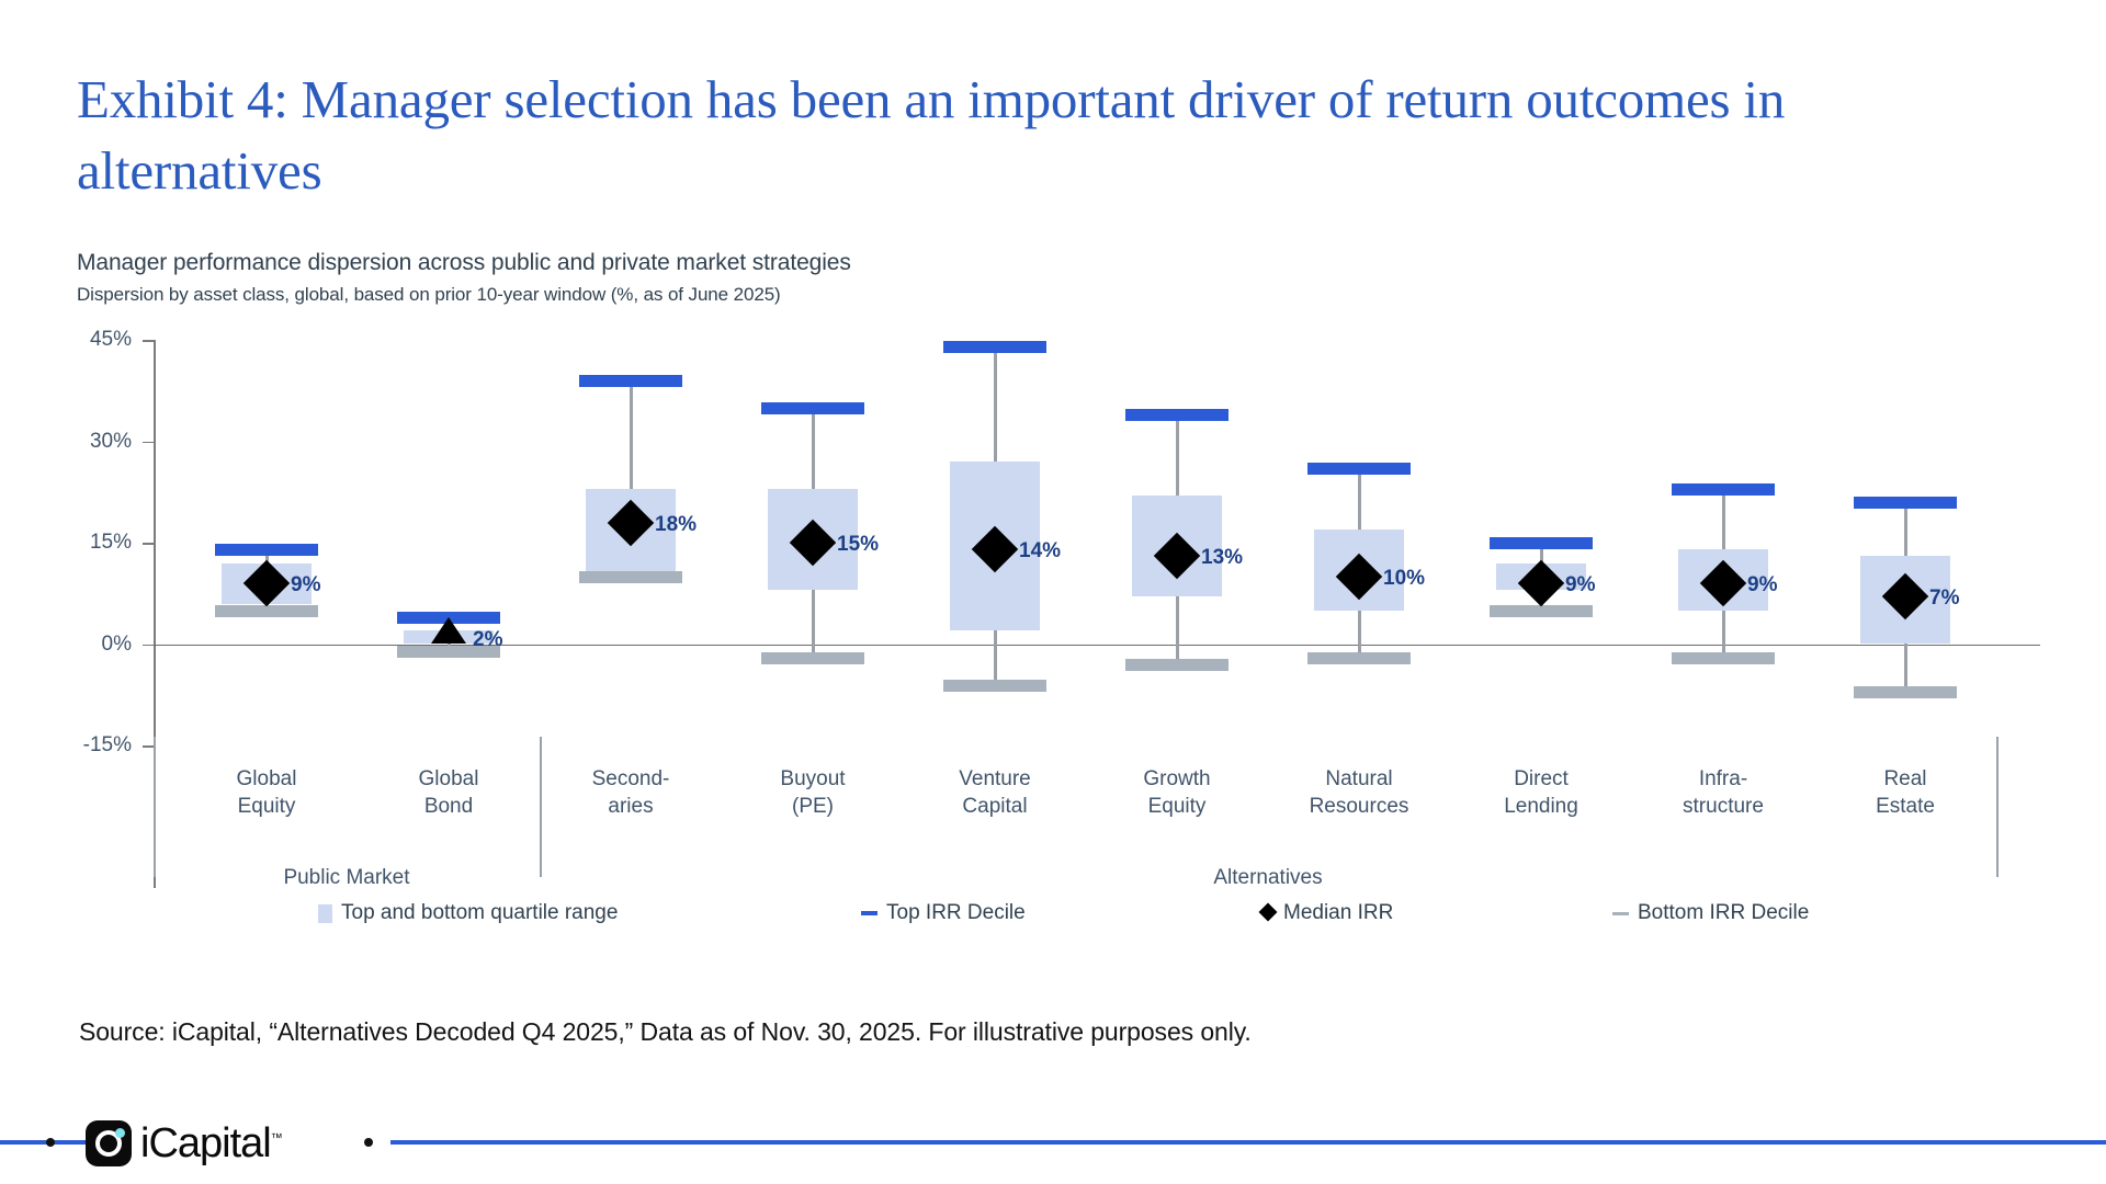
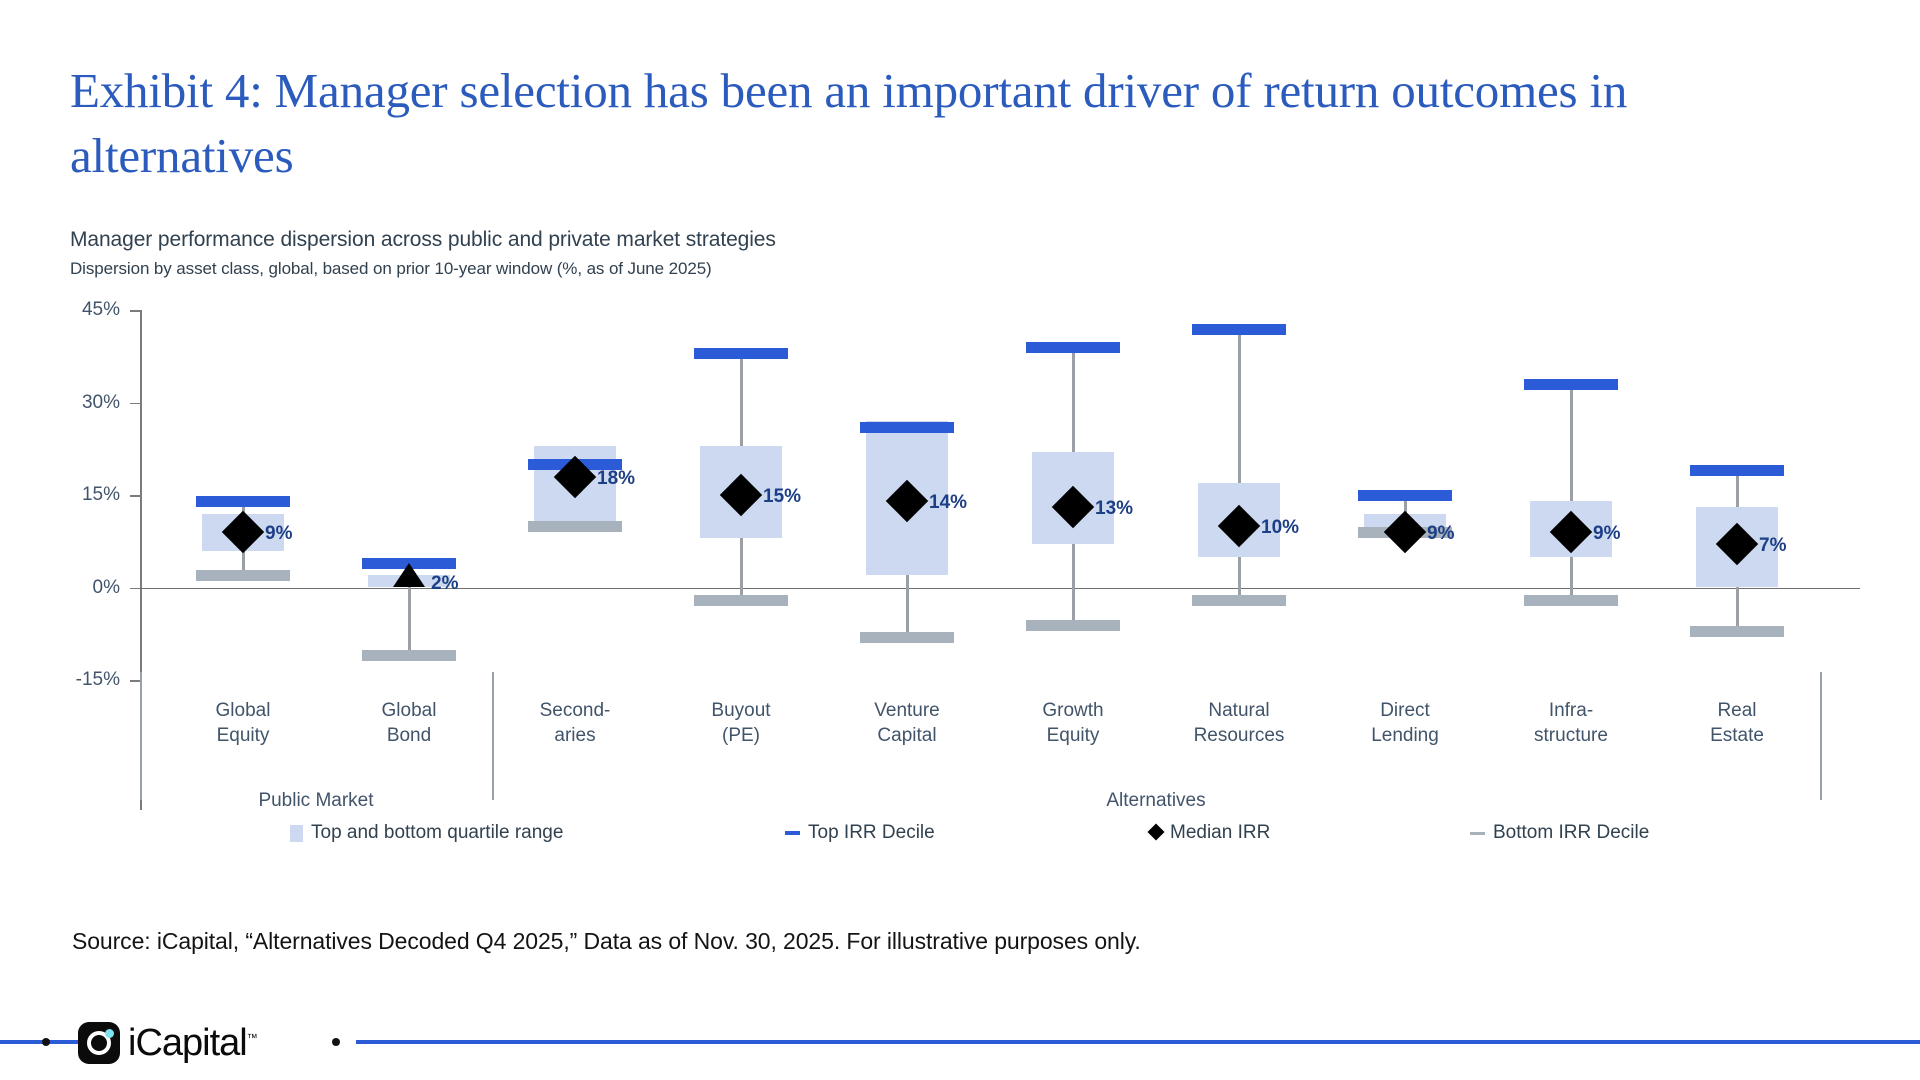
Bottom IRR Decile/Global Equity: 5% -> 2%
Bottom IRR Decile/Global Bond: -1% -> -11%
Top IRR Decile/Second- aries: 39% -> 20%
Top IRR Decile/Buyout (PE): 35% -> 38%
Top IRR Decile/Venture Capital: 44% -> 26%
Bottom IRR Decile/Venture Capital: -6% -> -8%
Top IRR Decile/Growth Equity: 34% -> 39%
Bottom IRR Decile/Growth Equity: -3% -> -6%
Top IRR Decile/Natural Resources: 26% -> 42%
Bottom IRR Decile/Direct Lending: 5% -> 9%
Top IRR Decile/Infra- structure: 23% -> 33%
Top IRR Decile/Real Estate: 21% -> 19%
